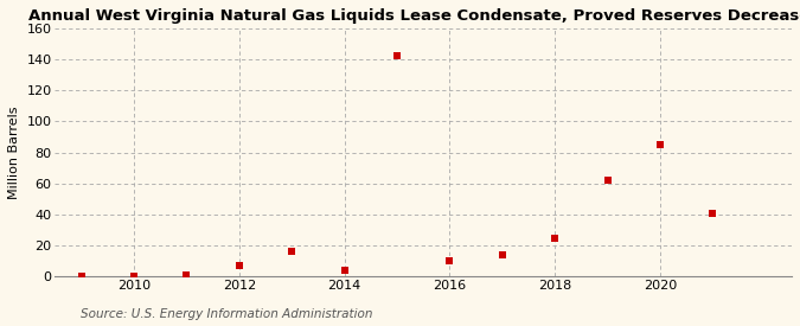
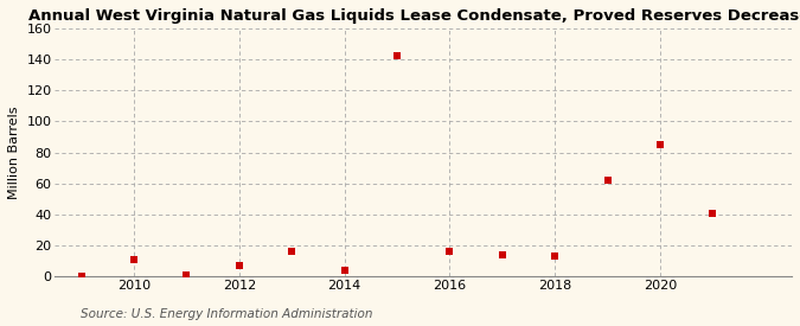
2010: 0 -> 11
2016: 10 -> 16
2018: 25 -> 13
